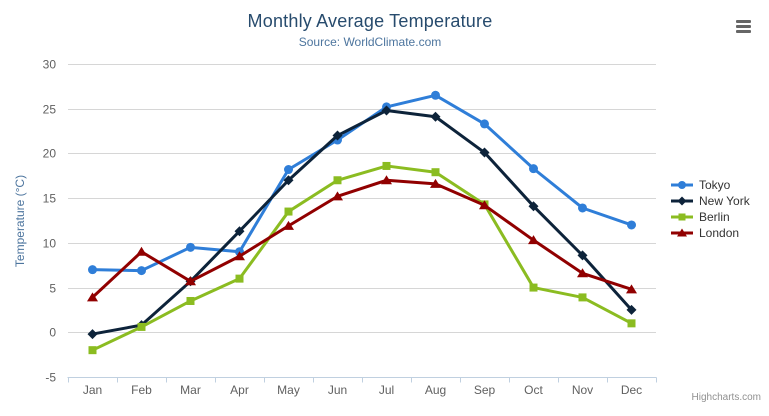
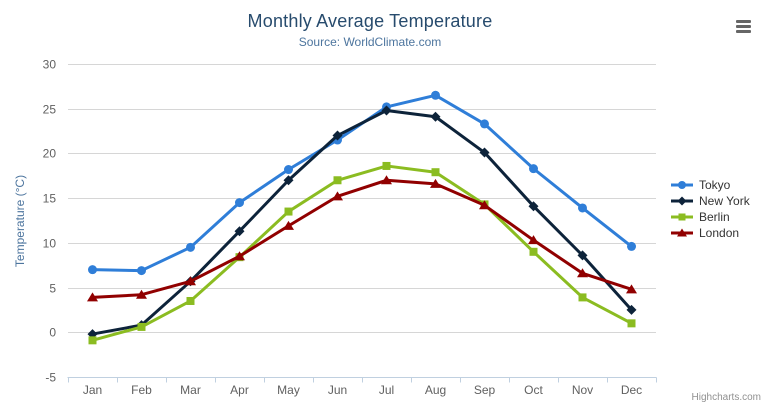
Berlin/Jan: -2 -> -1
London/Feb: 9 -> 4
Tokyo/Apr: 9 -> 14
Berlin/Apr: 6 -> 8
Berlin/Oct: 5 -> 9
Tokyo/Dec: 12 -> 10
